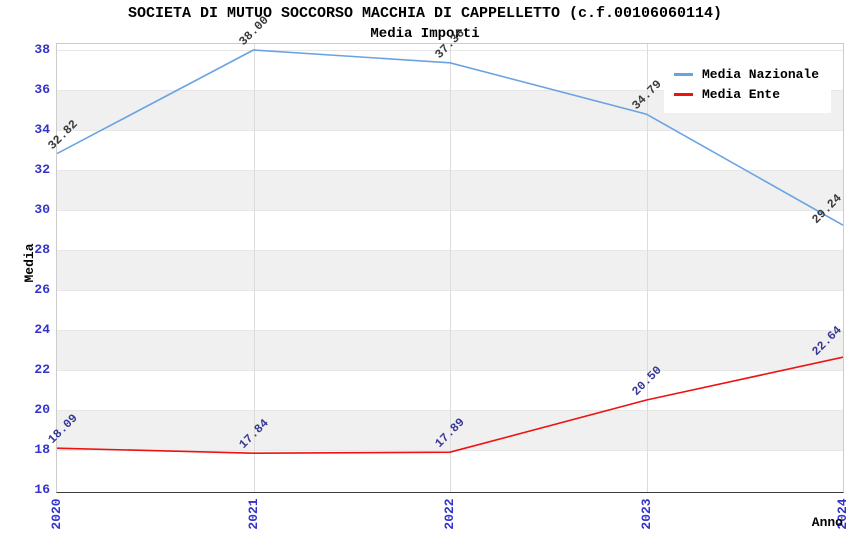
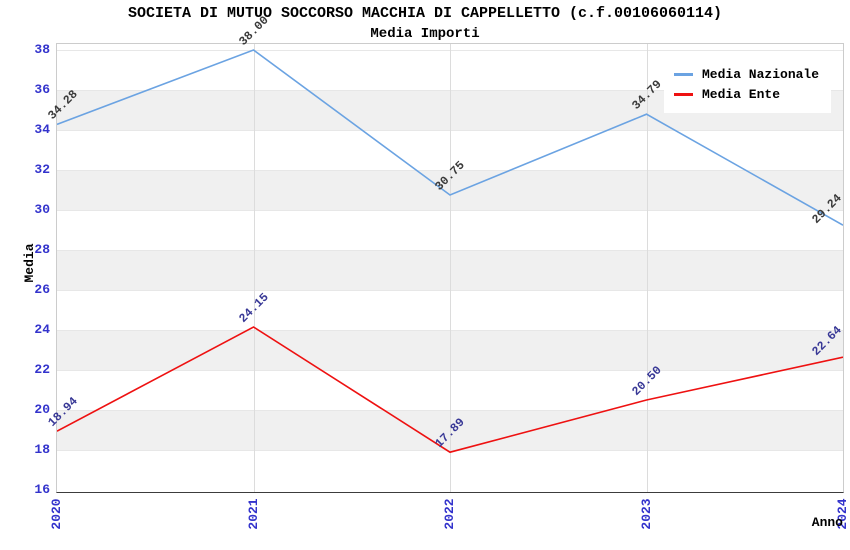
Media Nazionale/2020: 32.82 -> 34.28
Media Ente/2020: 18.09 -> 18.94
Media Ente/2021: 17.84 -> 24.15
Media Nazionale/2022: 37.36 -> 30.75
